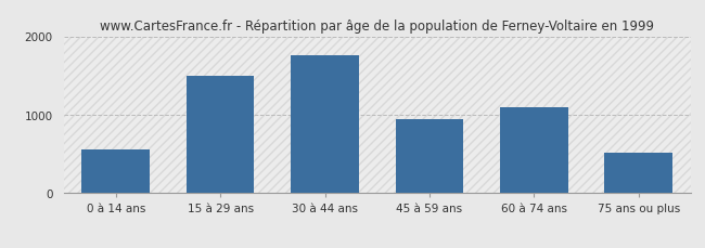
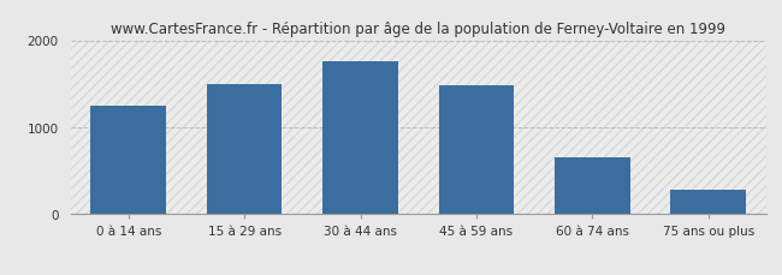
0 à 14 ans: 560 -> 1250
45 à 59 ans: 940 -> 1480
60 à 74 ans: 1100 -> 650
75 ans ou plus: 520 -> 280
